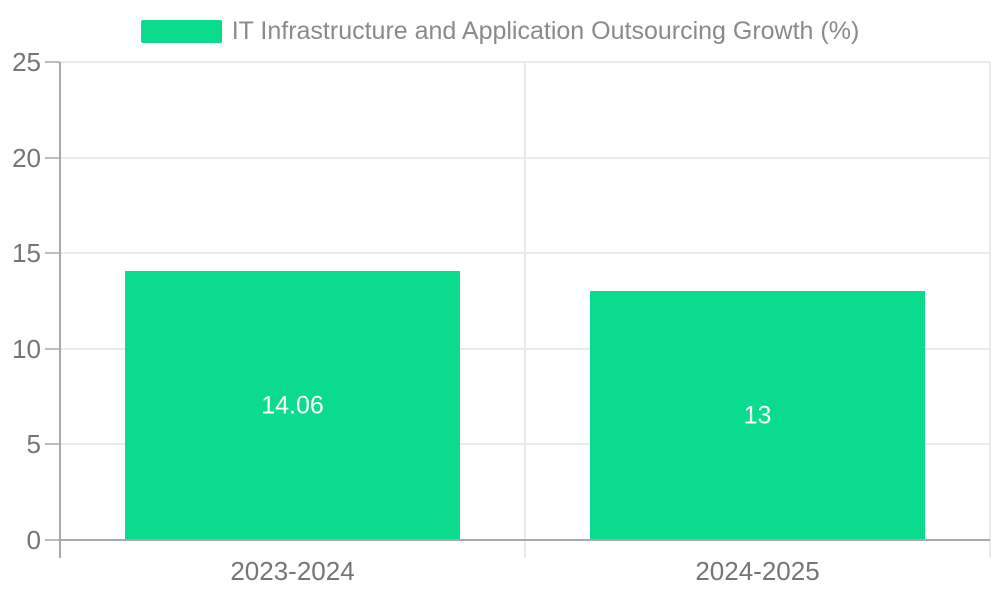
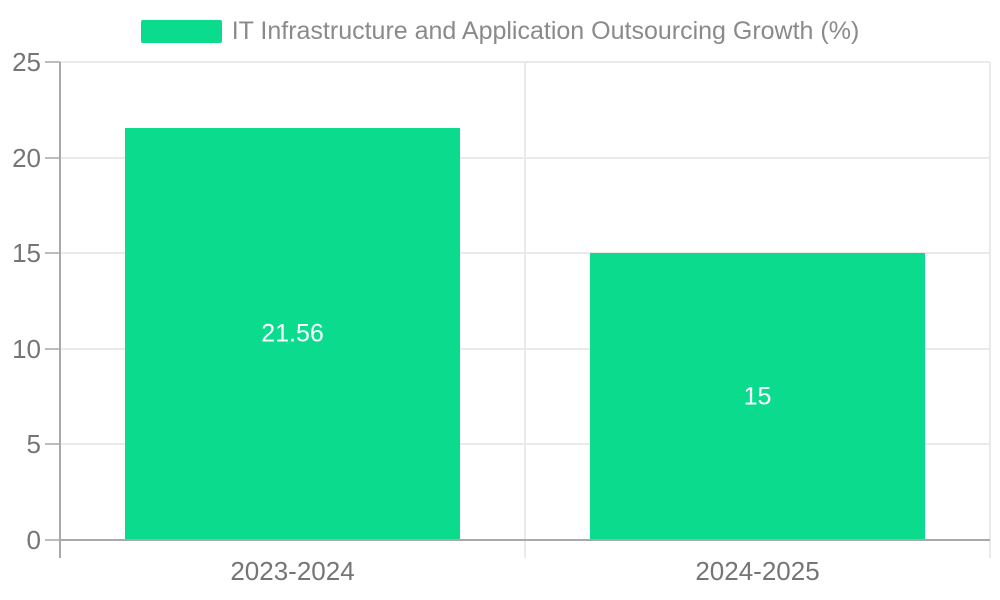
2023-2024: 14.06 -> 21.56
2024-2025: 13 -> 15
